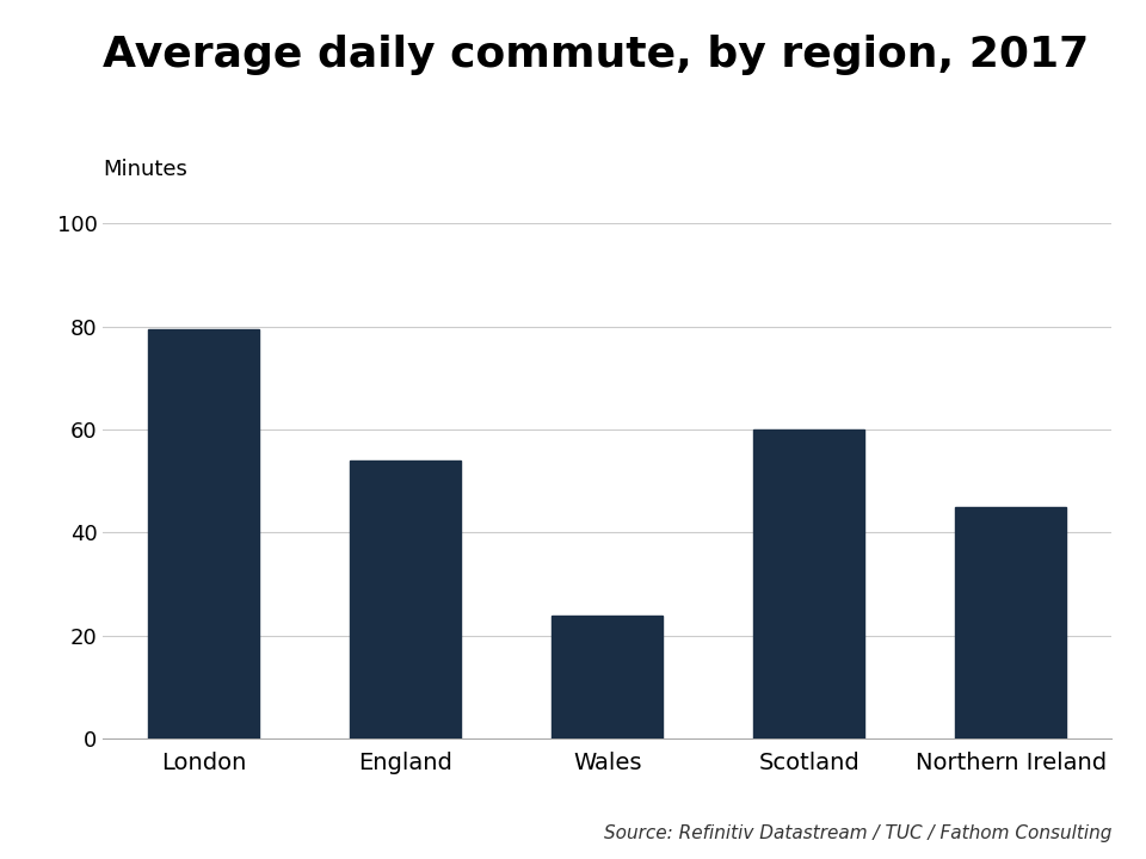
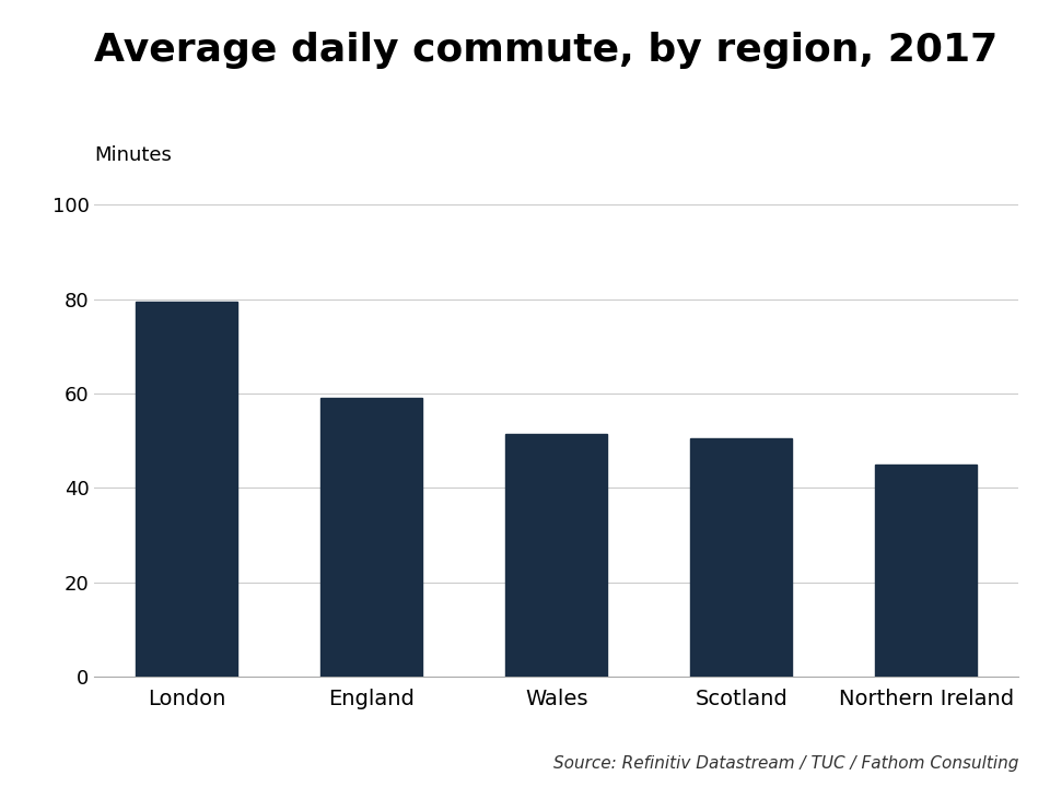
England: 54.0 -> 59.0
Wales: 24.0 -> 51.5
Scotland: 60.0 -> 50.5
